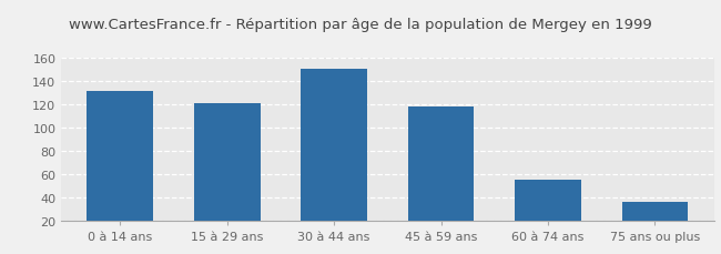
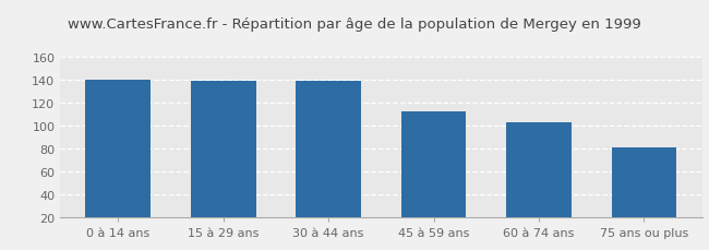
0 à 14 ans: 131 -> 140
15 à 29 ans: 121 -> 139
30 à 44 ans: 150 -> 139
45 à 59 ans: 118 -> 112
60 à 74 ans: 55 -> 103
75 ans ou plus: 36 -> 81
